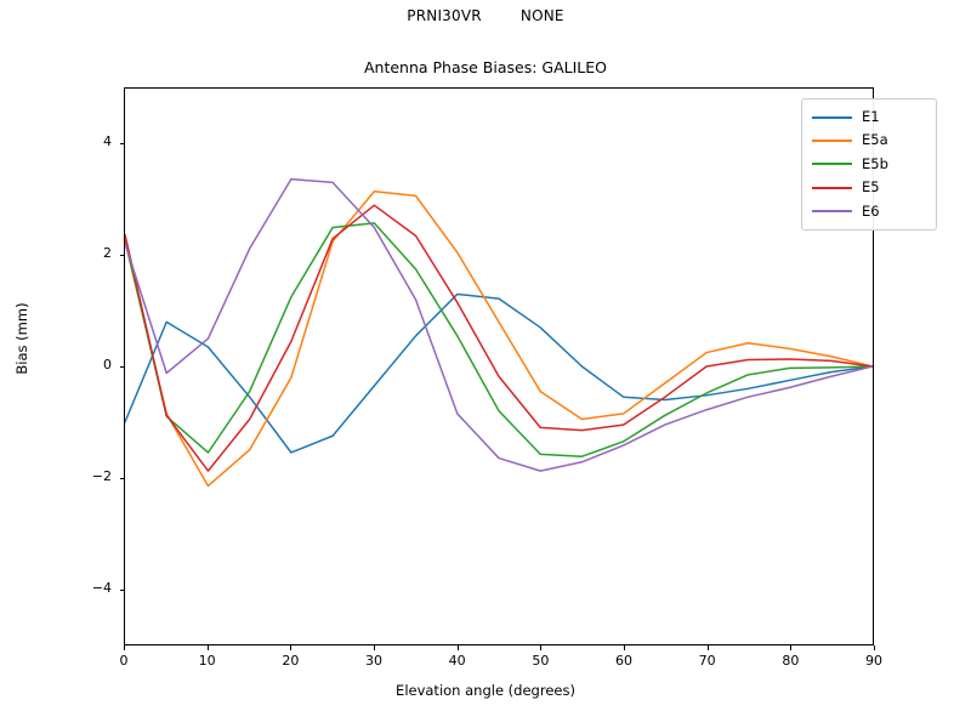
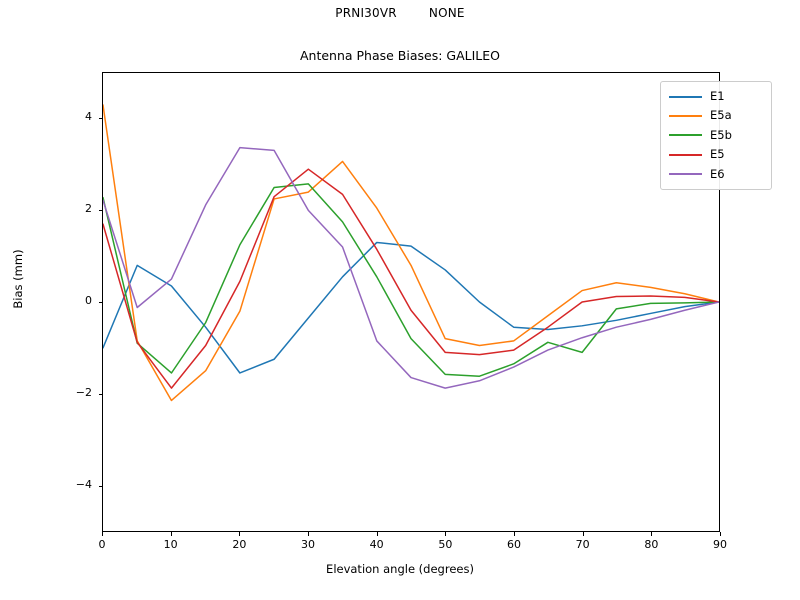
E5a/0: 2.2 -> 4.3
E5/0: 2.4 -> 1.7
E5a/30: 3.1 -> 2.4
E6/30: 2.5 -> 2.0
E5a/50: -0.5 -> -0.8
E5b/70: -0.5 -> -1.1
